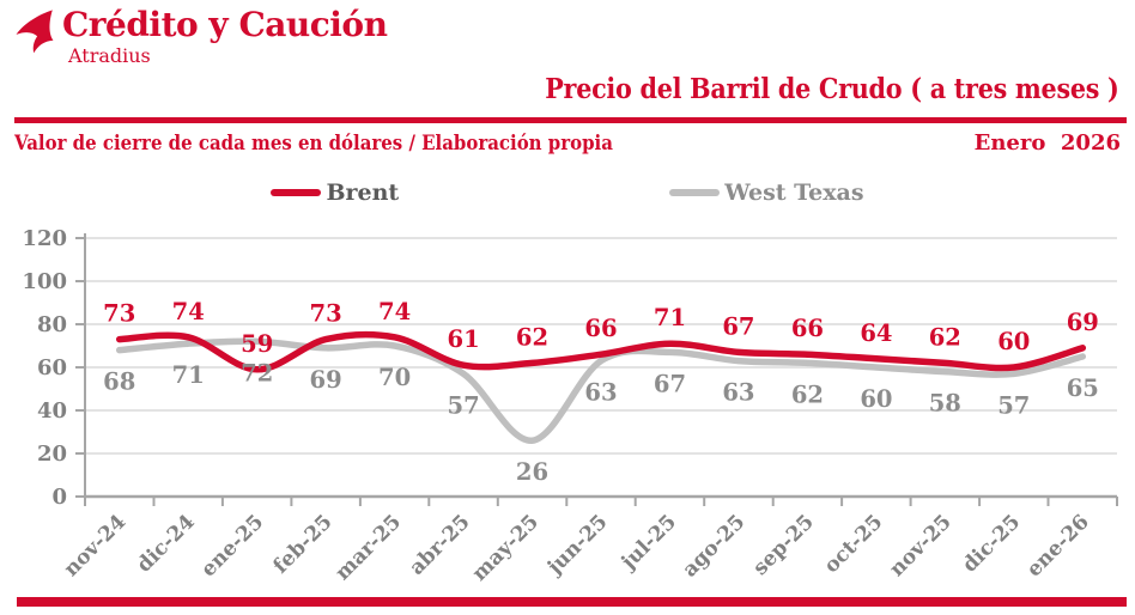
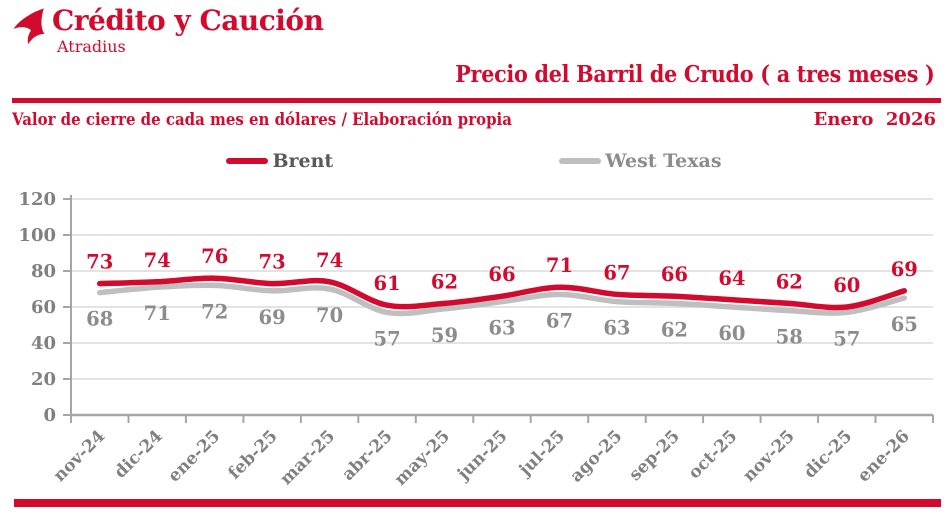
Brent/ene-25: 59 -> 76
West Texas/may-25: 26 -> 59
